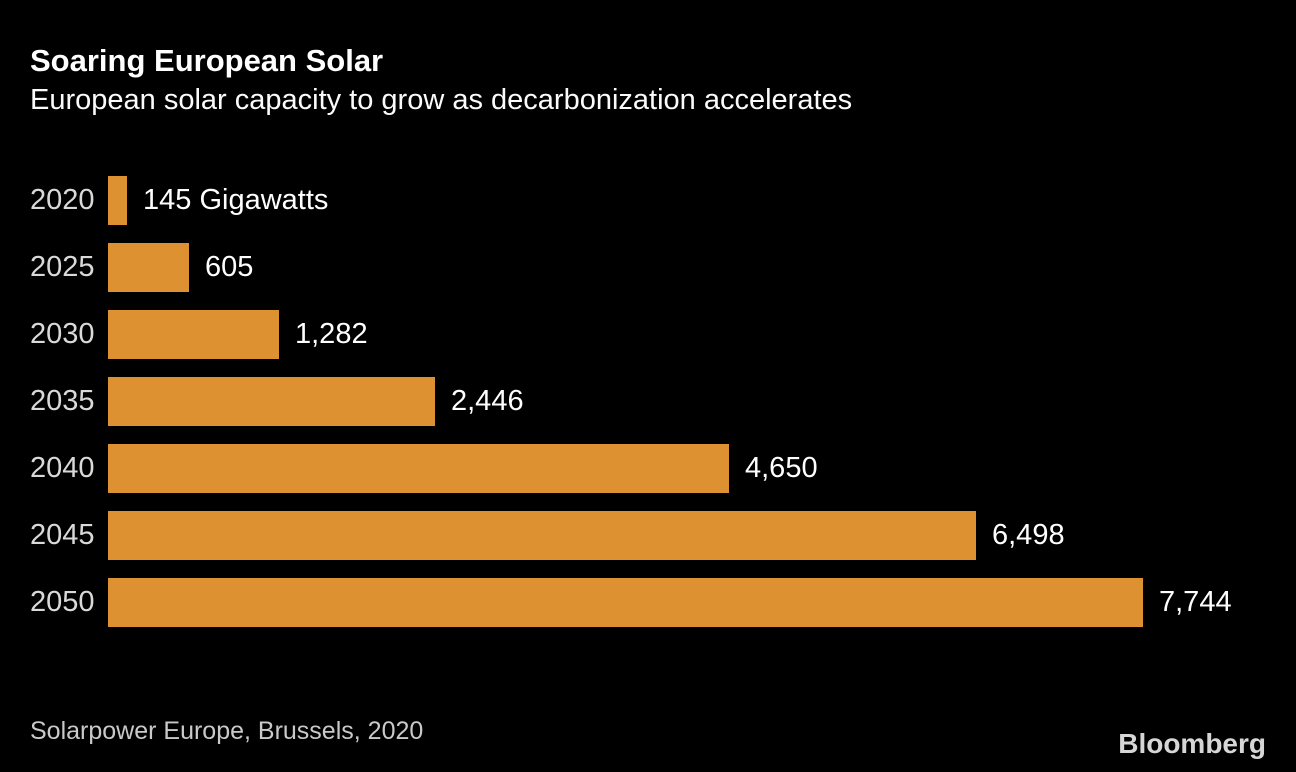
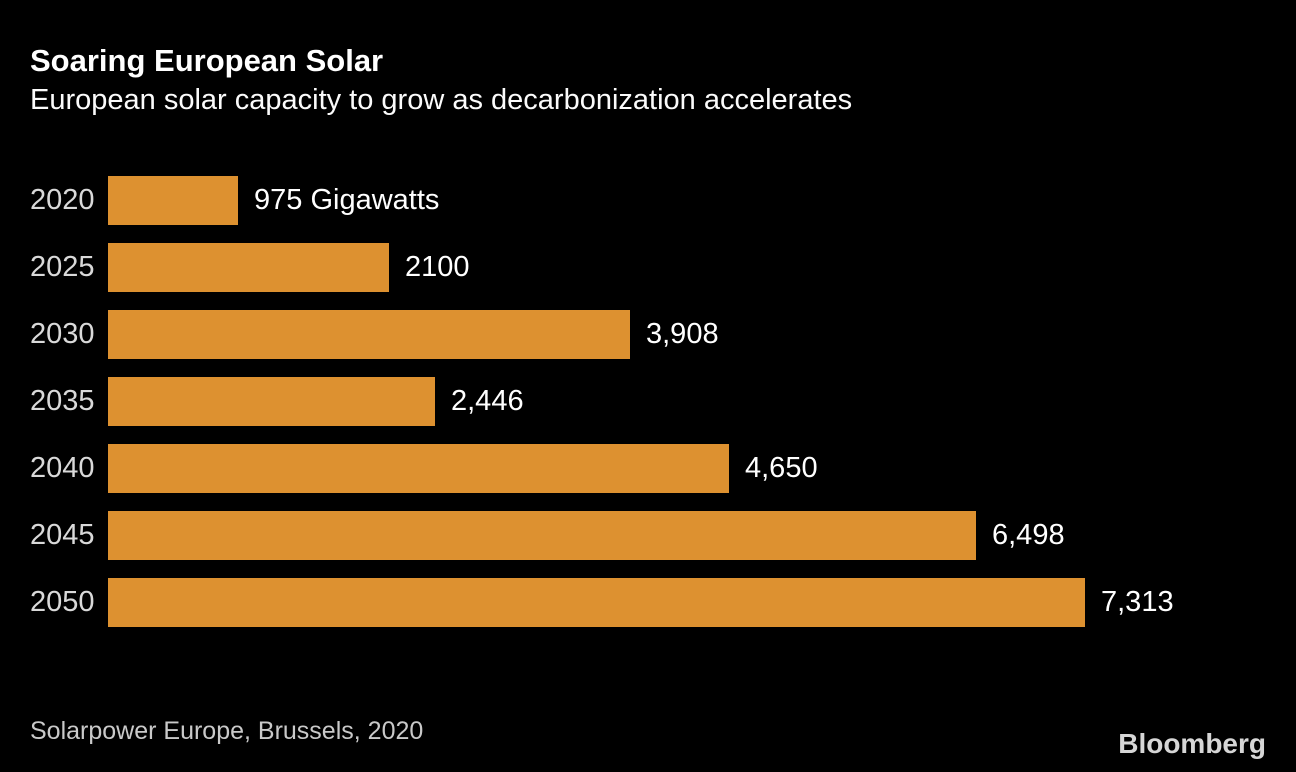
2020: 145 -> 975
2025: 605 -> 2100
2030: 1,282 -> 3,908
2050: 7,744 -> 7,313
